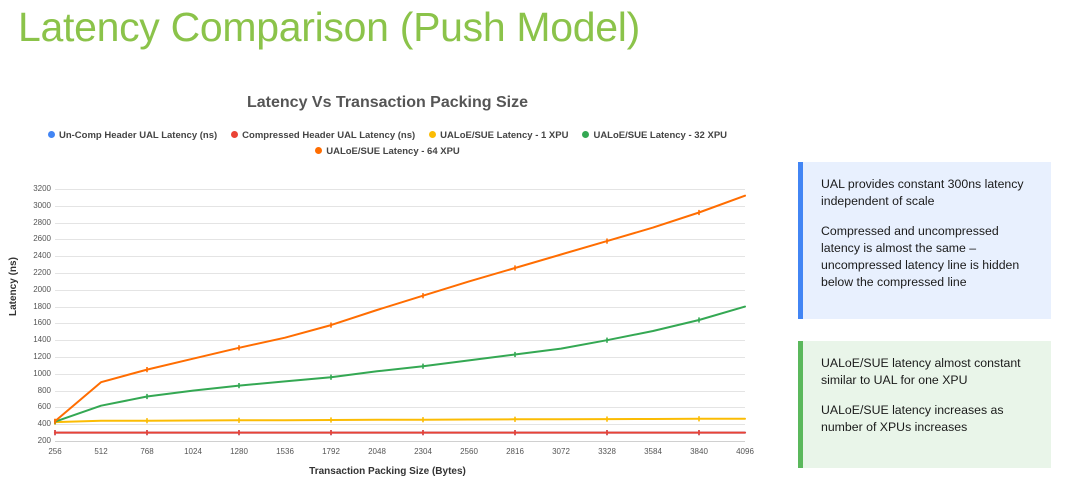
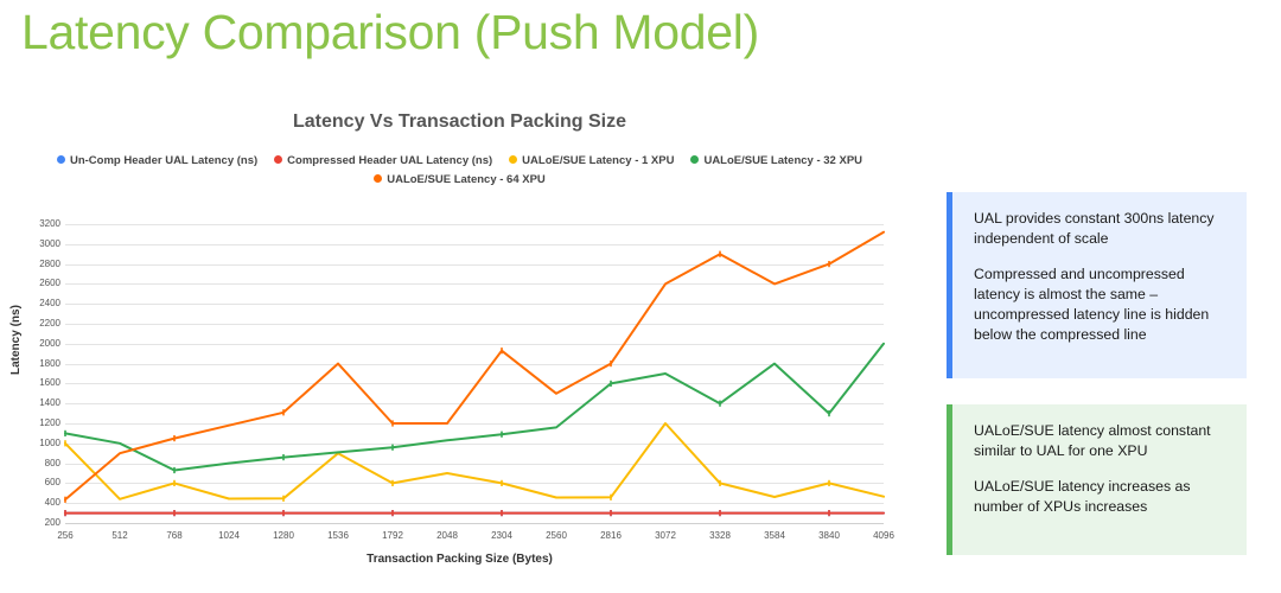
UALoE/SUE Latency - 1 XPU/256: 400 -> 1000
UALoE/SUE Latency - 32 XPU/256: 400 -> 1100
UALoE/SUE Latency - 32 XPU/512: 600 -> 1000
UALoE/SUE Latency - 1 XPU/768: 400 -> 600
UALoE/SUE Latency - 1 XPU/1536: 400 -> 900
UALoE/SUE Latency - 64 XPU/1536: 1400 -> 1800
UALoE/SUE Latency - 1 XPU/1792: 400 -> 600
UALoE/SUE Latency - 64 XPU/1792: 1600 -> 1200
UALoE/SUE Latency - 1 XPU/2048: 500 -> 700
UALoE/SUE Latency - 64 XPU/2048: 1800 -> 1200
UALoE/SUE Latency - 1 XPU/2304: 500 -> 600
UALoE/SUE Latency - 64 XPU/2560: 2100 -> 1500
UALoE/SUE Latency - 32 XPU/2816: 1200 -> 1600
UALoE/SUE Latency - 64 XPU/2816: 2300 -> 1800
UALoE/SUE Latency - 1 XPU/3072: 500 -> 1200
UALoE/SUE Latency - 32 XPU/3072: 1300 -> 1700
UALoE/SUE Latency - 64 XPU/3072: 2400 -> 2600
UALoE/SUE Latency - 1 XPU/3328: 500 -> 600
UALoE/SUE Latency - 64 XPU/3328: 2600 -> 2900
UALoE/SUE Latency - 32 XPU/3584: 1500 -> 1800
UALoE/SUE Latency - 64 XPU/3584: 2700 -> 2600
UALoE/SUE Latency - 1 XPU/3840: 500 -> 600
UALoE/SUE Latency - 32 XPU/3840: 1600 -> 1300
UALoE/SUE Latency - 64 XPU/3840: 2900 -> 2800
UALoE/SUE Latency - 32 XPU/4096: 1800 -> 2000
